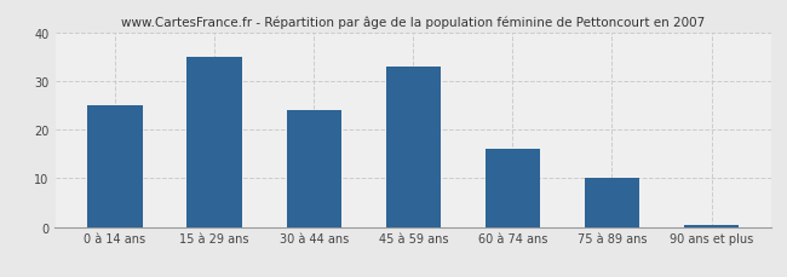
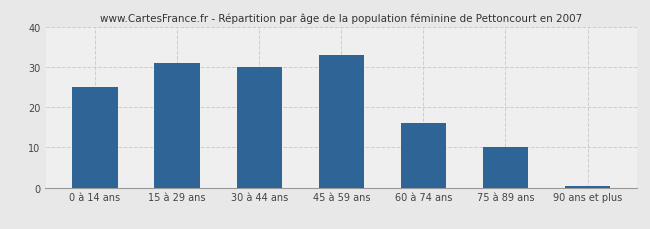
15 à 29 ans: 35.0 -> 31.0
30 à 44 ans: 24.0 -> 30.0
